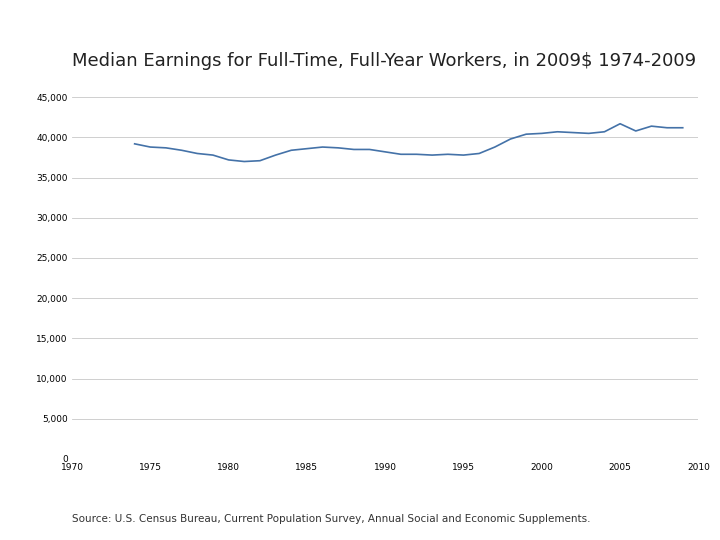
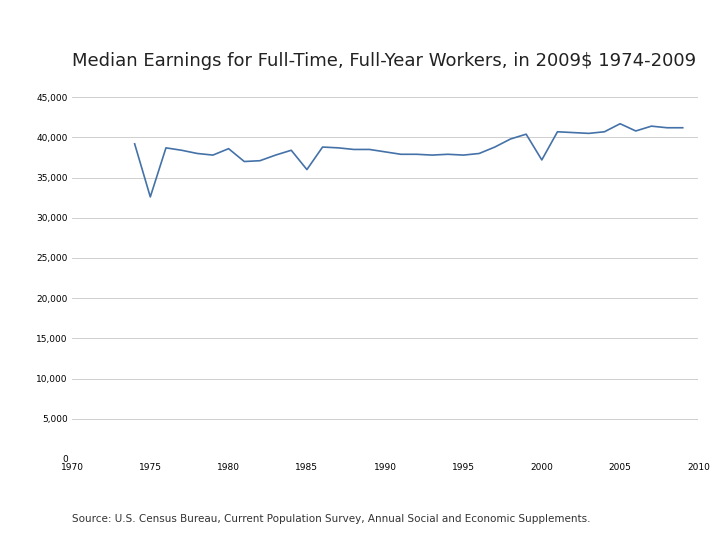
1975: 38,800 -> 32,600
1980: 37,200 -> 38,600
1985: 38,600 -> 36,000
2000: 40,500 -> 37,200
